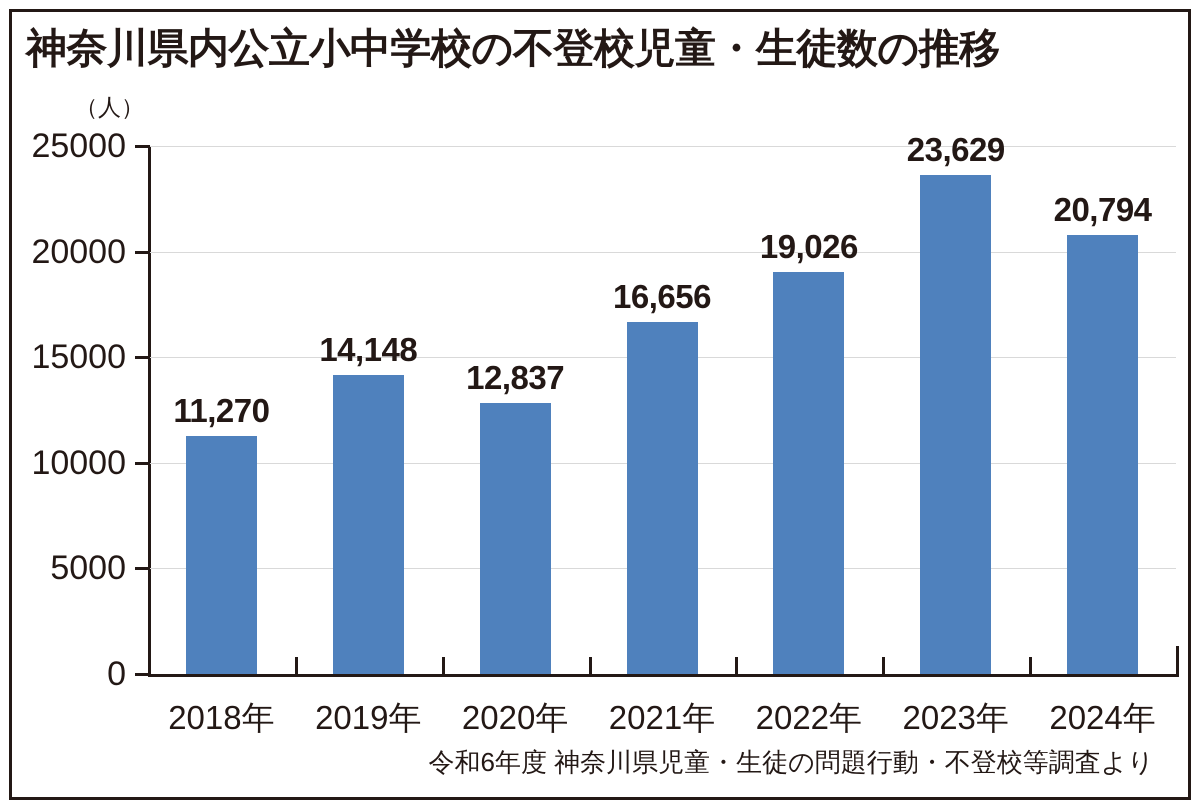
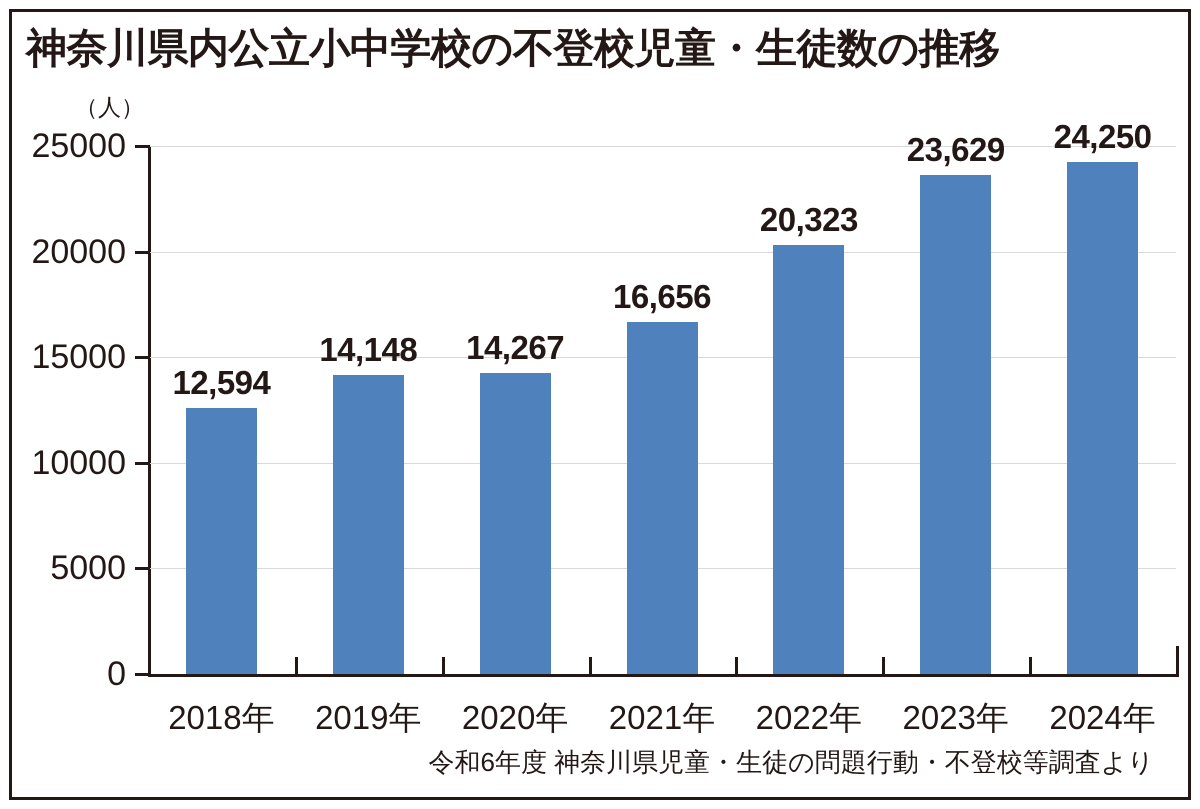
2018年: 11,270 -> 12,594
2020年: 12,837 -> 14,267
2022年: 19,026 -> 20,323
2024年: 20,794 -> 24,250
